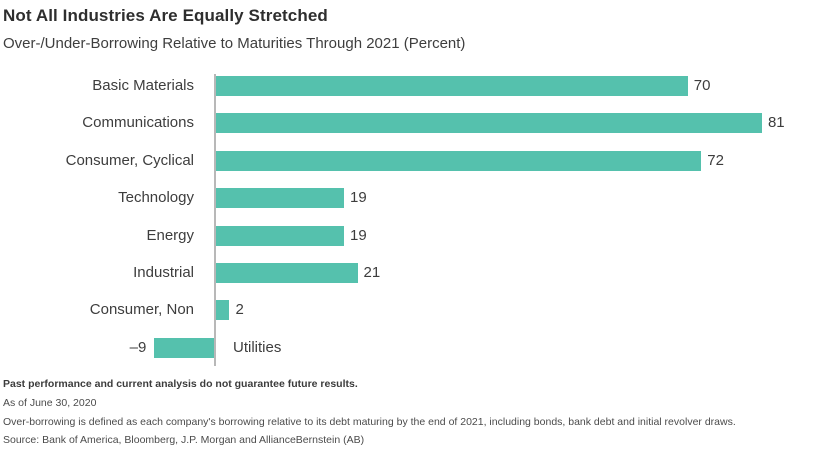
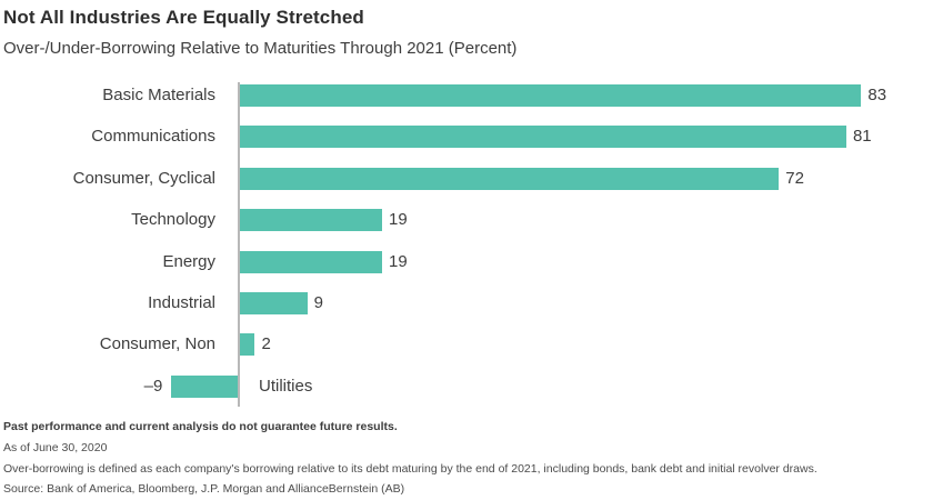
Basic Materials: 70 -> 83
Industrial: 21 -> 9
